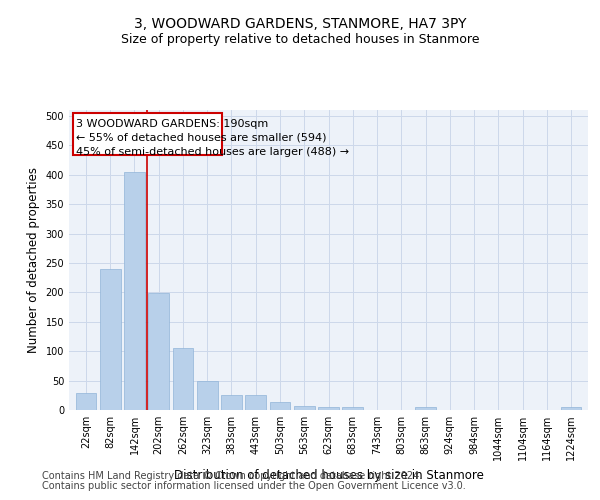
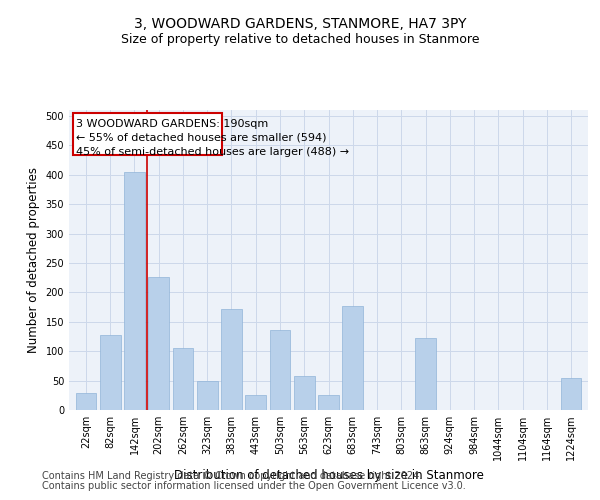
82sqm: 239 -> 128
202sqm: 199 -> 226
383sqm: 25 -> 172
503sqm: 13 -> 136
563sqm: 7 -> 58
623sqm: 5 -> 26
683sqm: 5 -> 176
863sqm: 5 -> 122
1224sqm: 5 -> 54
